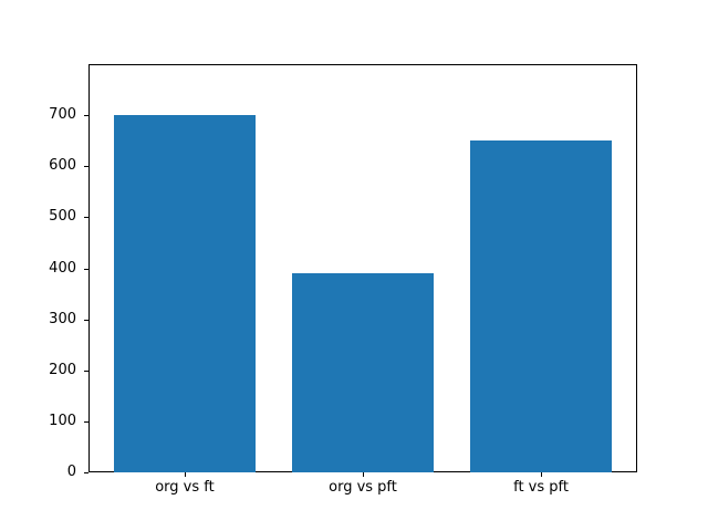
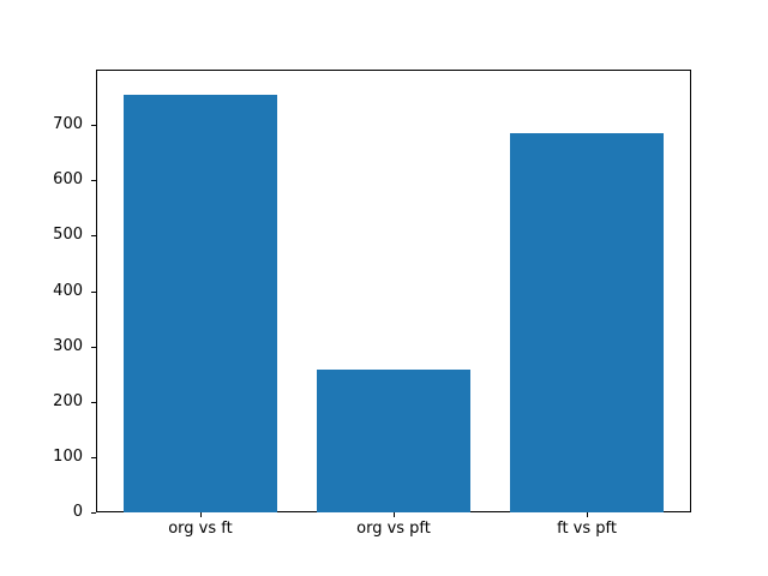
org vs ft: 700 -> 760
org vs pft: 390 -> 260
ft vs pft: 650 -> 680
